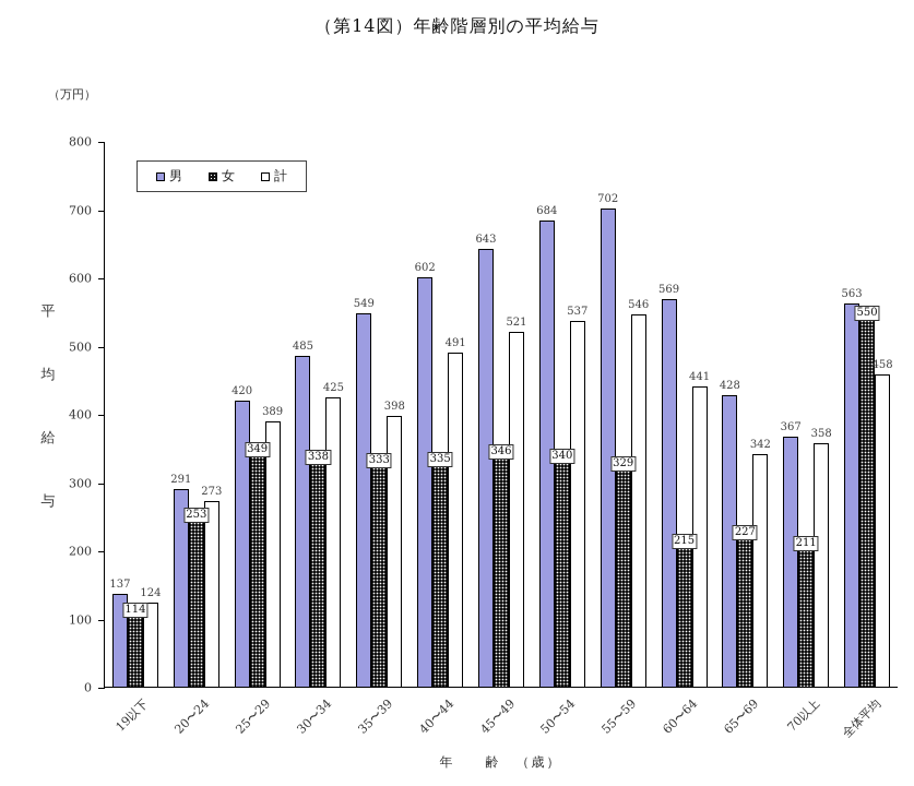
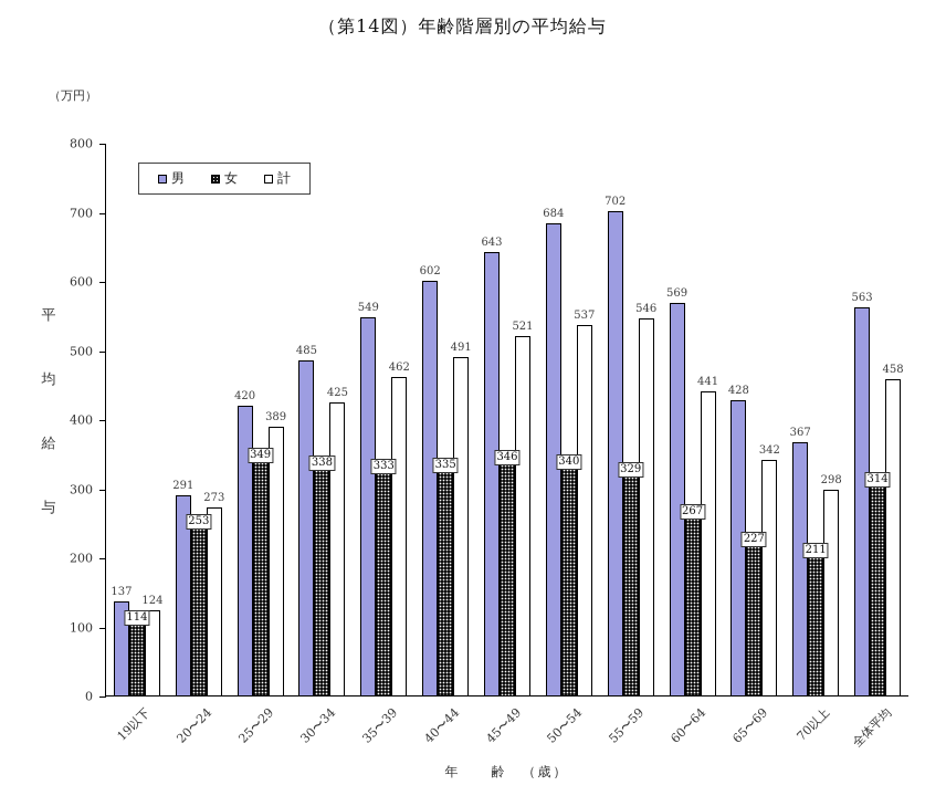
計/35〜39: 398 -> 462
女/60〜64: 215 -> 267
計/70以上: 358 -> 298
女/全体平均: 550 -> 314
